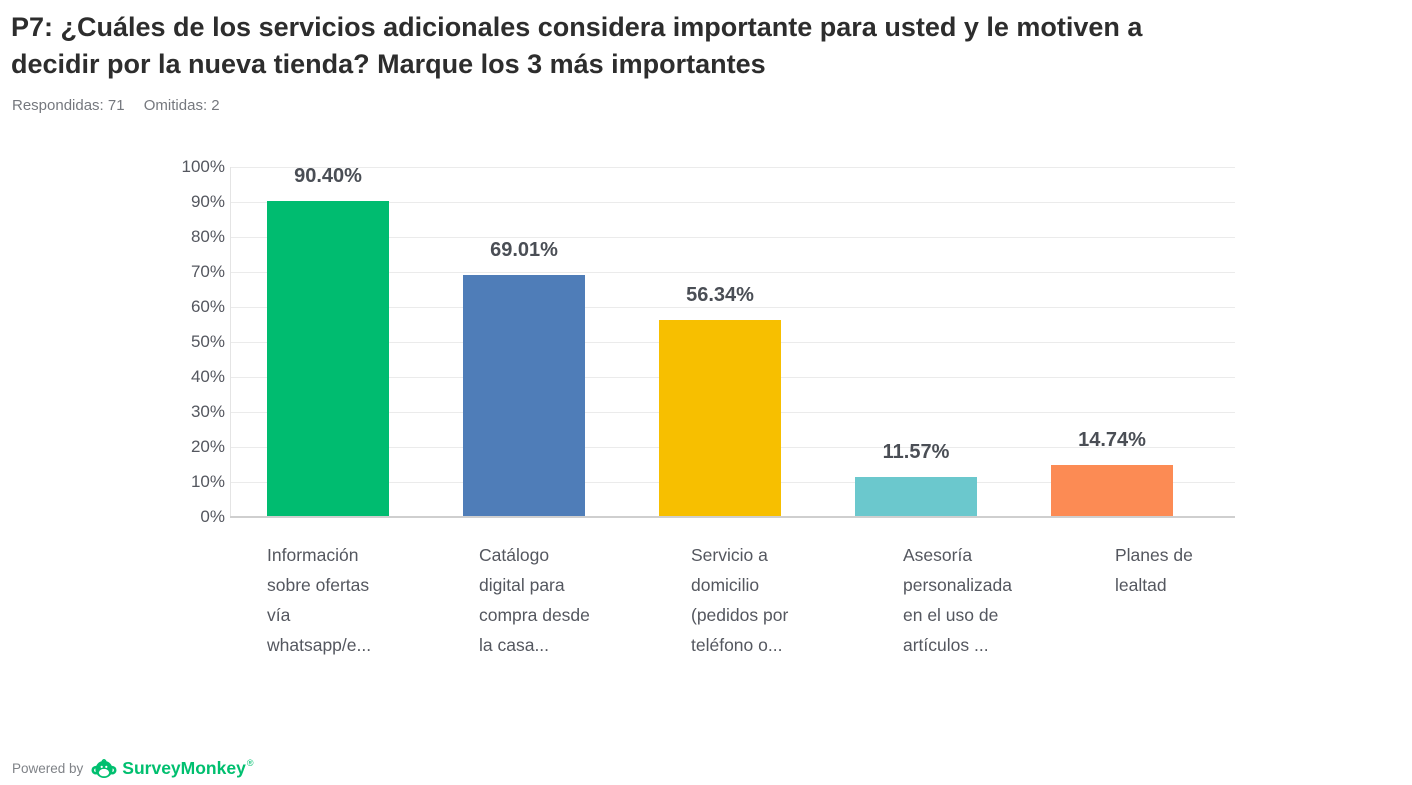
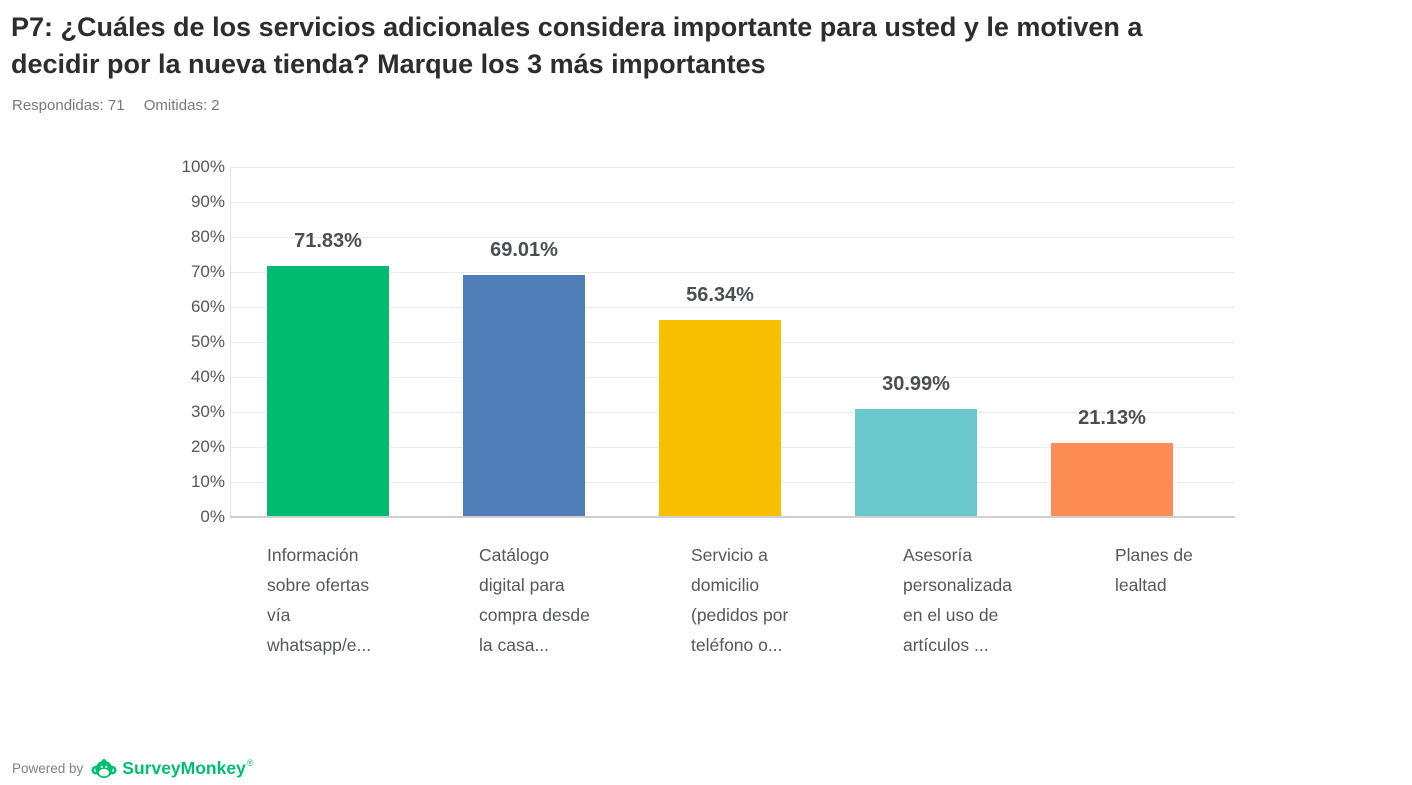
Información sobre ofertas vía whatsapp/e...: 90.40% -> 71.83%
Asesoría personalizada en el uso de artículos ...: 11.57% -> 30.99%
Planes de lealtad: 14.74% -> 21.13%
